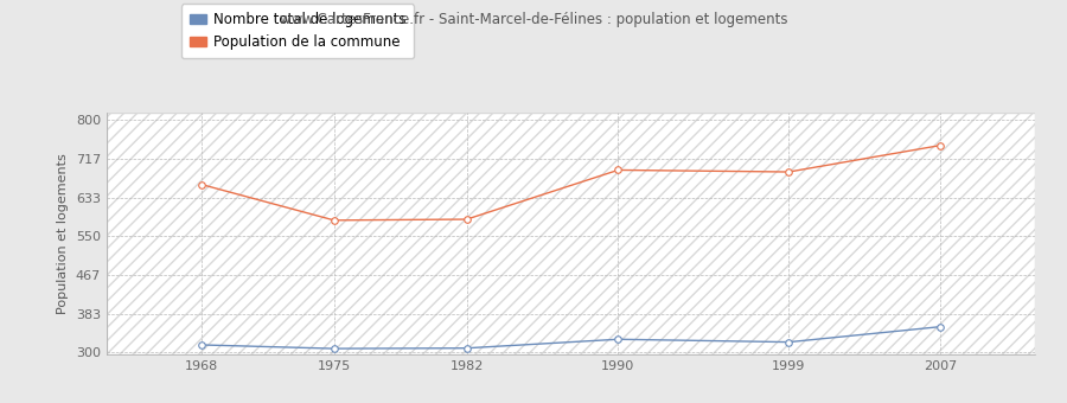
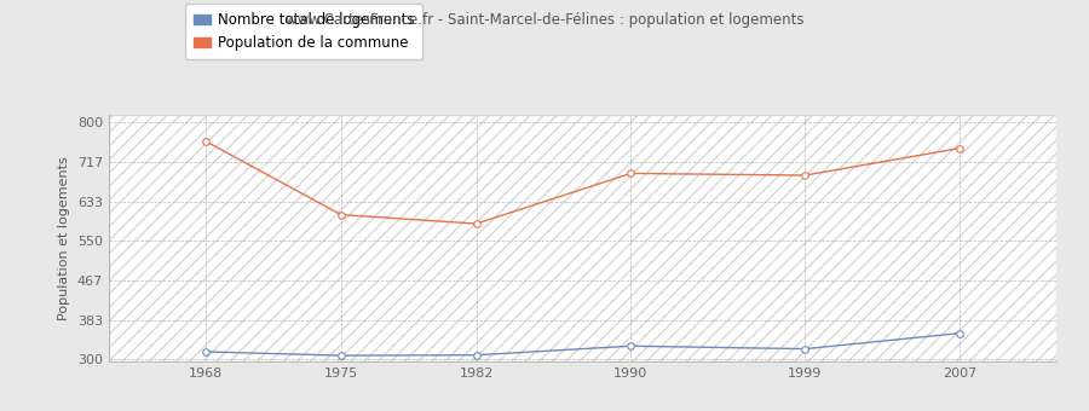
Population de la commune/1968: 661 -> 760
Population de la commune/1975: 584 -> 605
